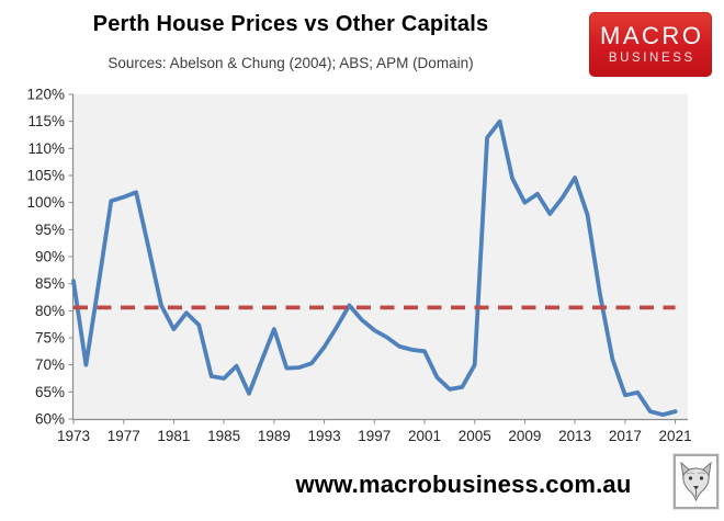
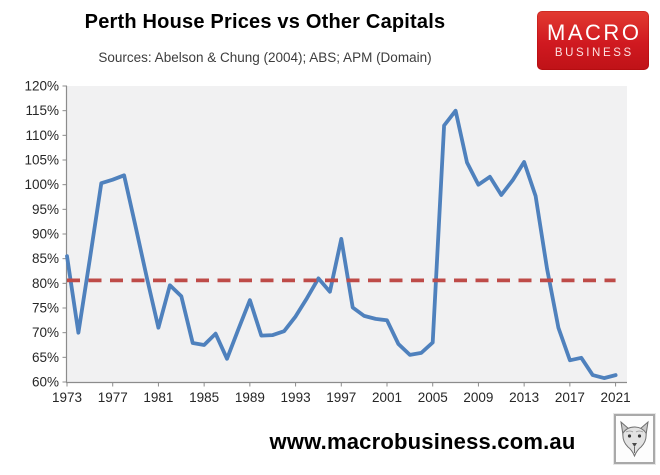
1981: 77% -> 71%
1997: 76% -> 89%
2005: 70% -> 68%
